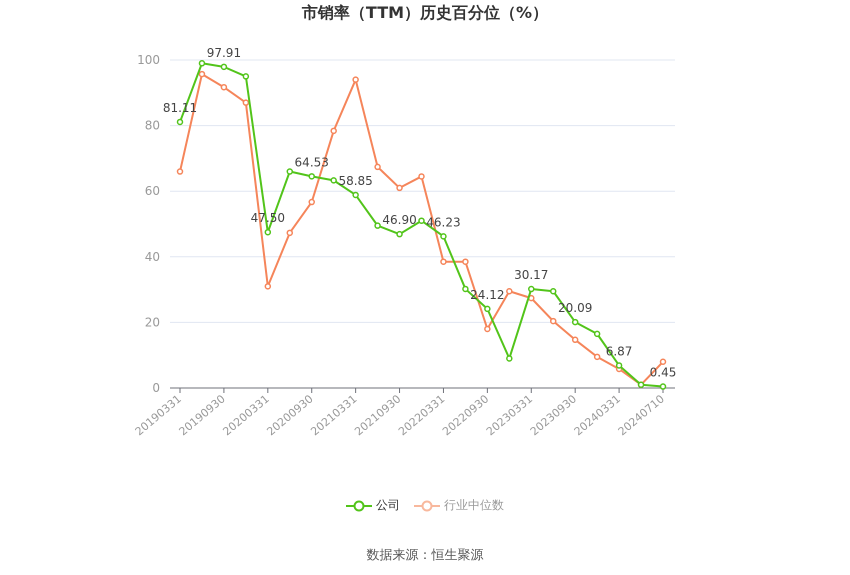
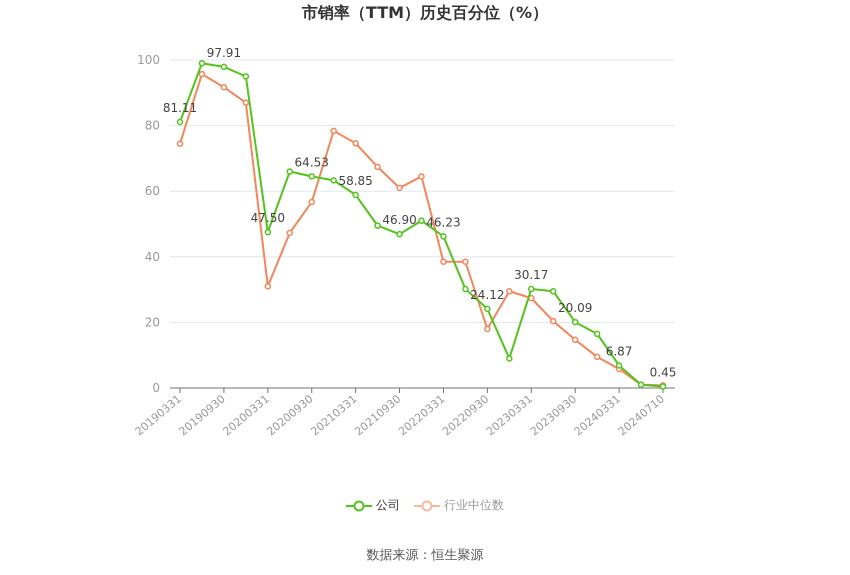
行业中位数/20190331: 66 -> 74
行业中位数/20210331: 94 -> 75
行业中位数/20240710: 8 -> 1
